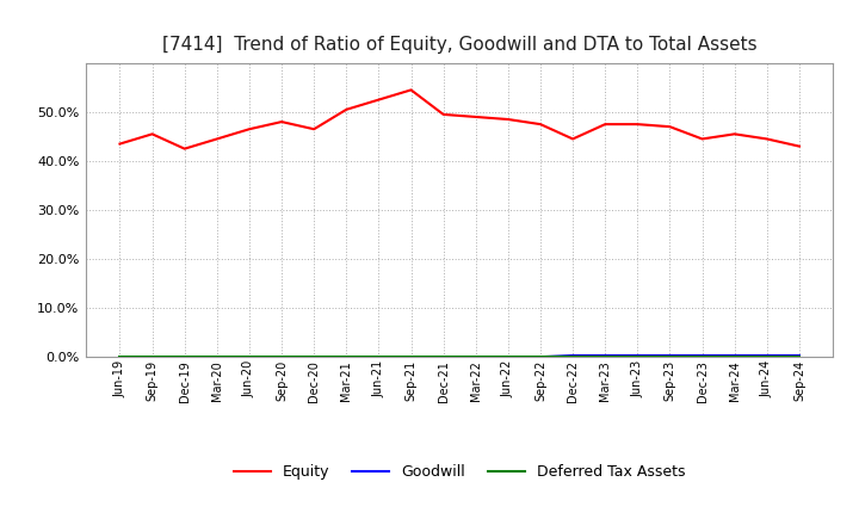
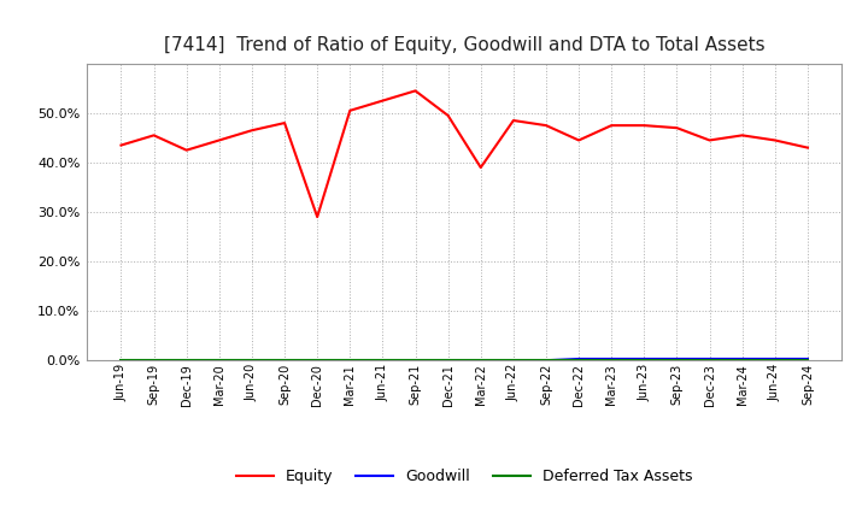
Equity/Dec-20: 46.5% -> 29.0%
Equity/Mar-22: 49.0% -> 39.0%
